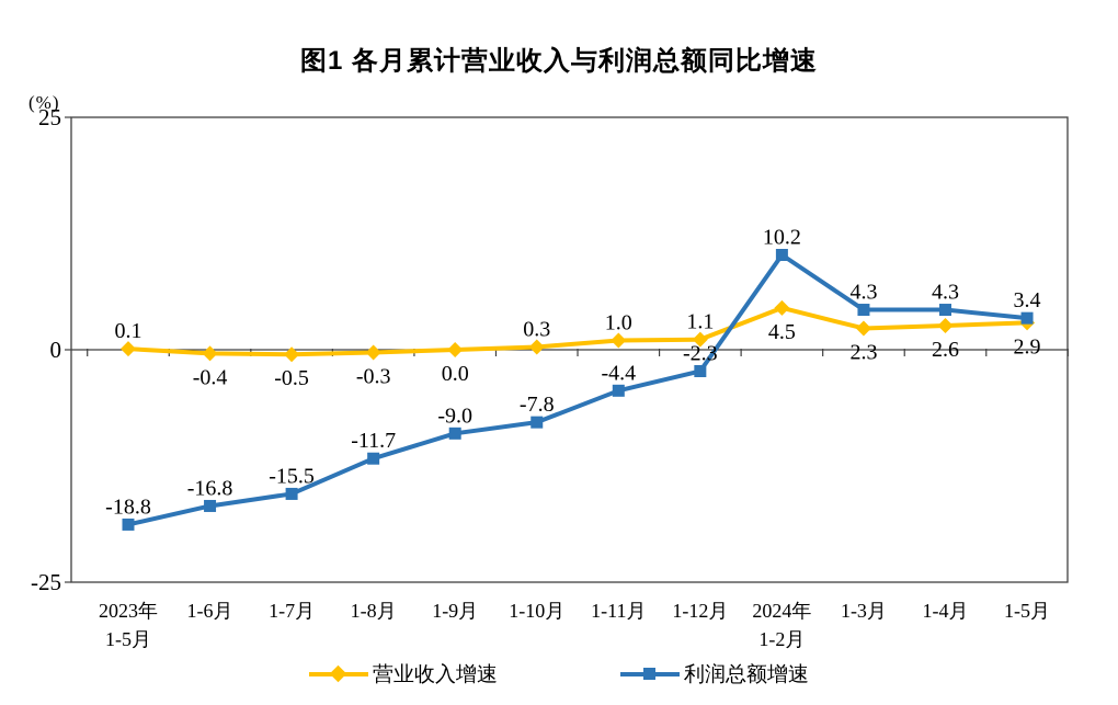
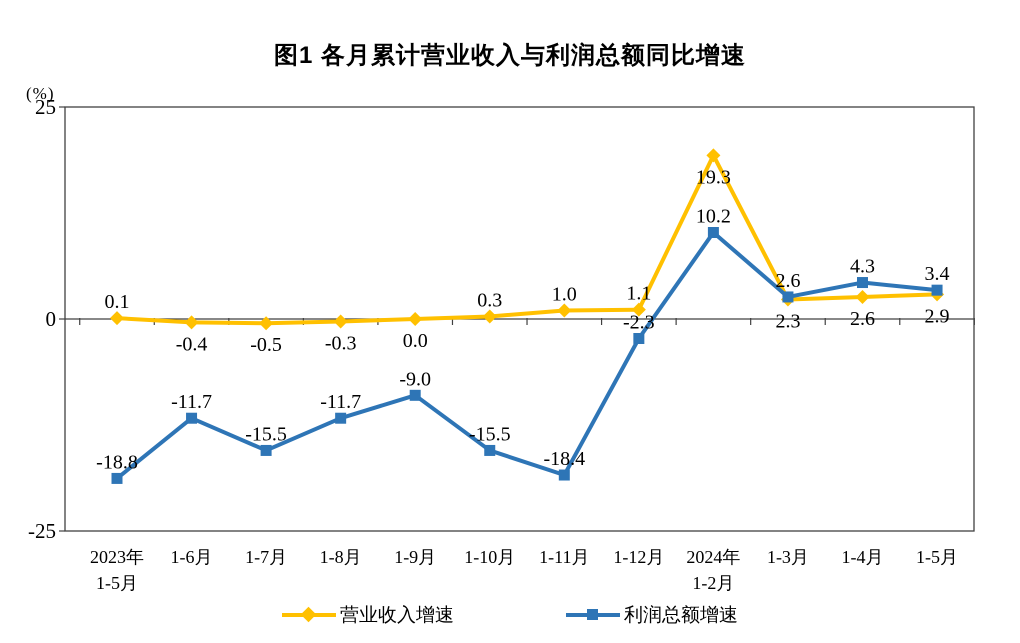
利润总额增速/1-6月: -16.8 -> -11.7
利润总额增速/1-10月: -7.8 -> -15.5
利润总额增速/1-11月: -4.4 -> -18.4
营业收入增速/2024年 1-2月: 4.5 -> 19.3
利润总额增速/1-3月: 4.3 -> 2.6
